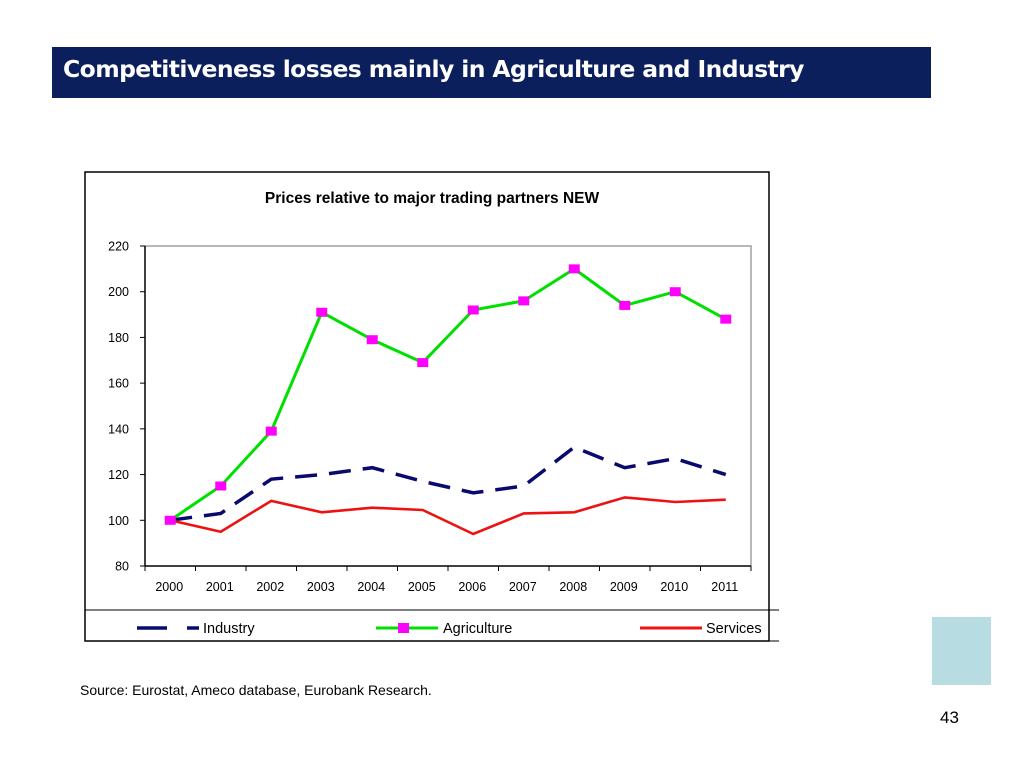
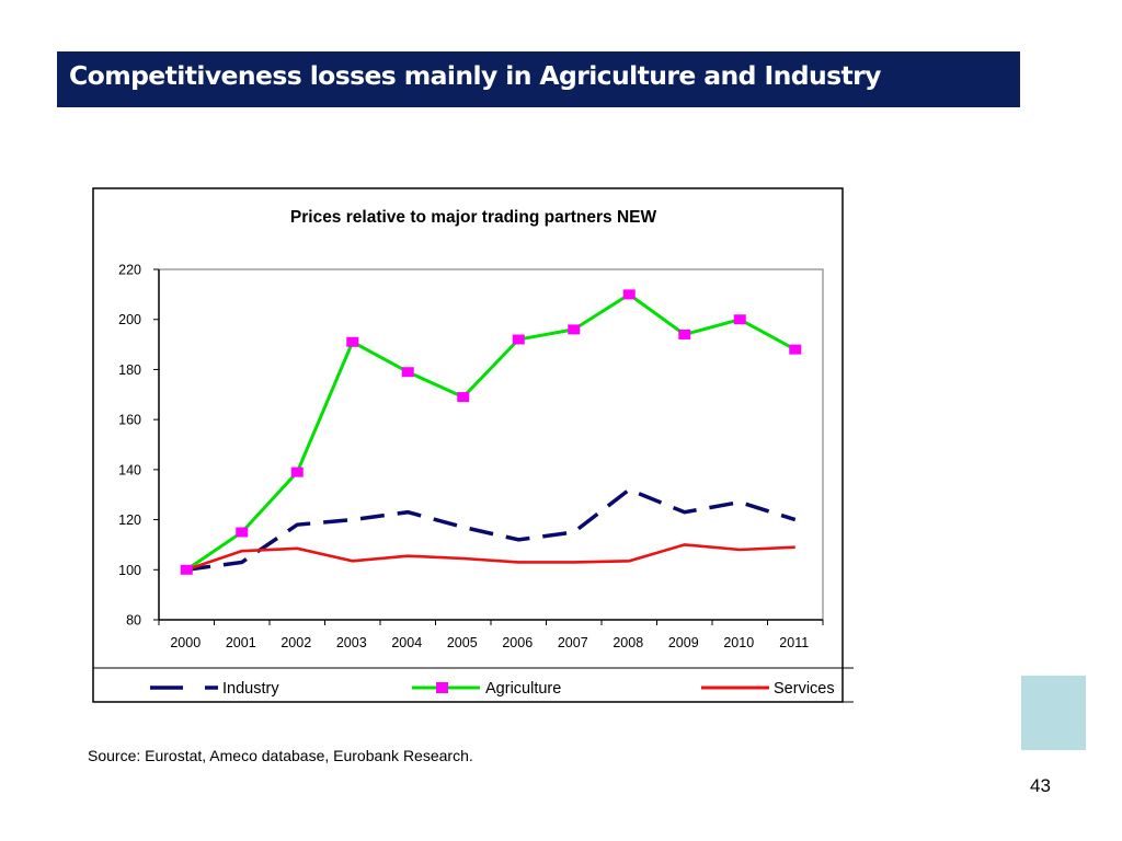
Services/2001: 95 -> 108
Services/2006: 94 -> 103
